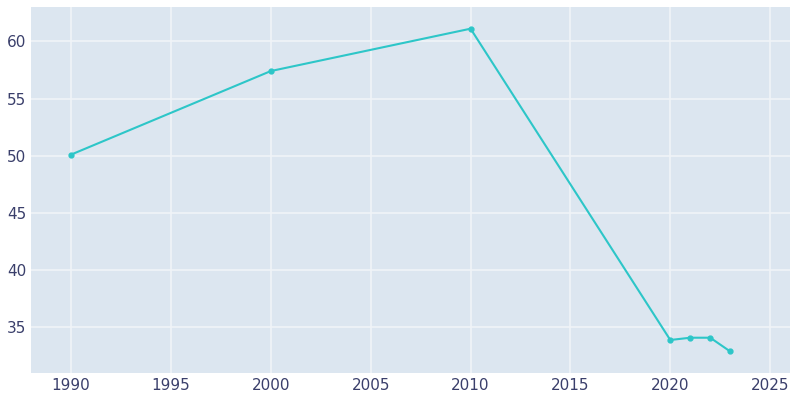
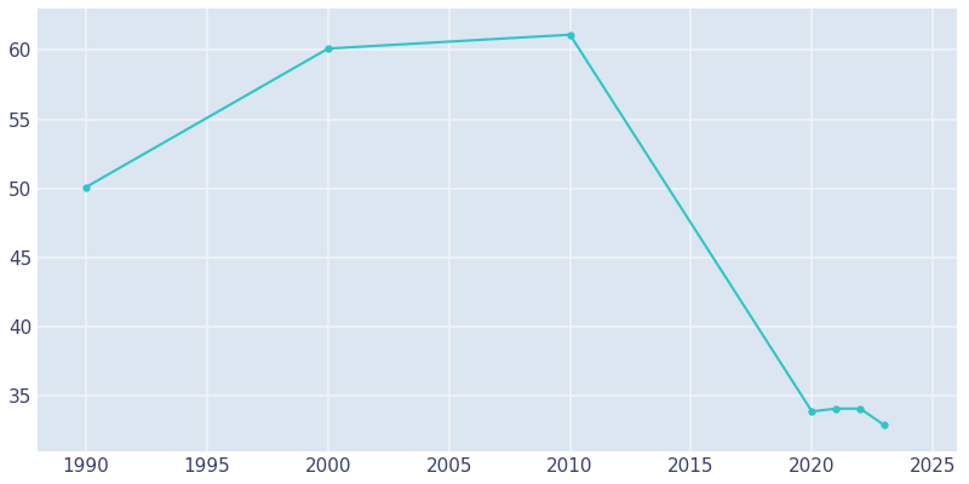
2000: 57.4 -> 60.1
